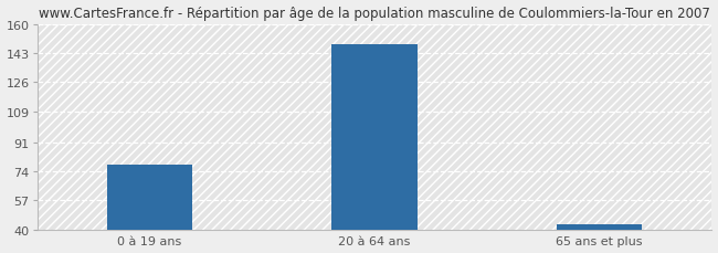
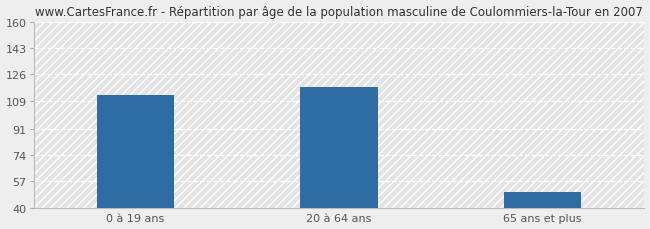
0 à 19 ans: 78 -> 113
20 à 64 ans: 148 -> 118
65 ans et plus: 43 -> 50
